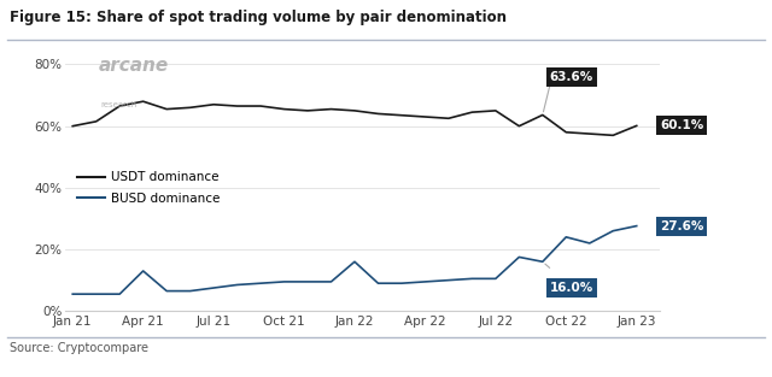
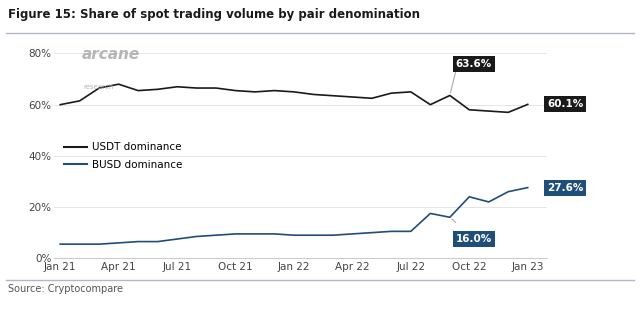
BUSD dominance/Apr 21: 13.0% -> 6.0%
BUSD dominance/Jan 22: 16.0% -> 9.0%
